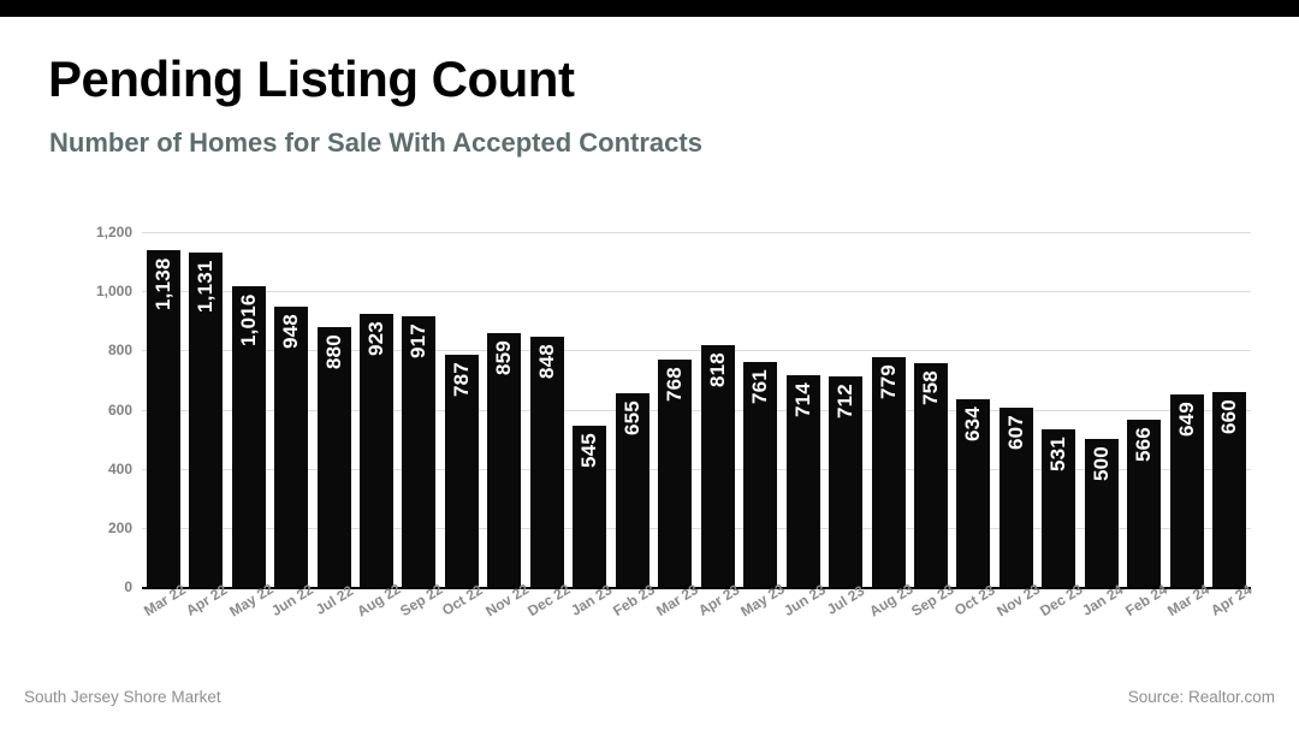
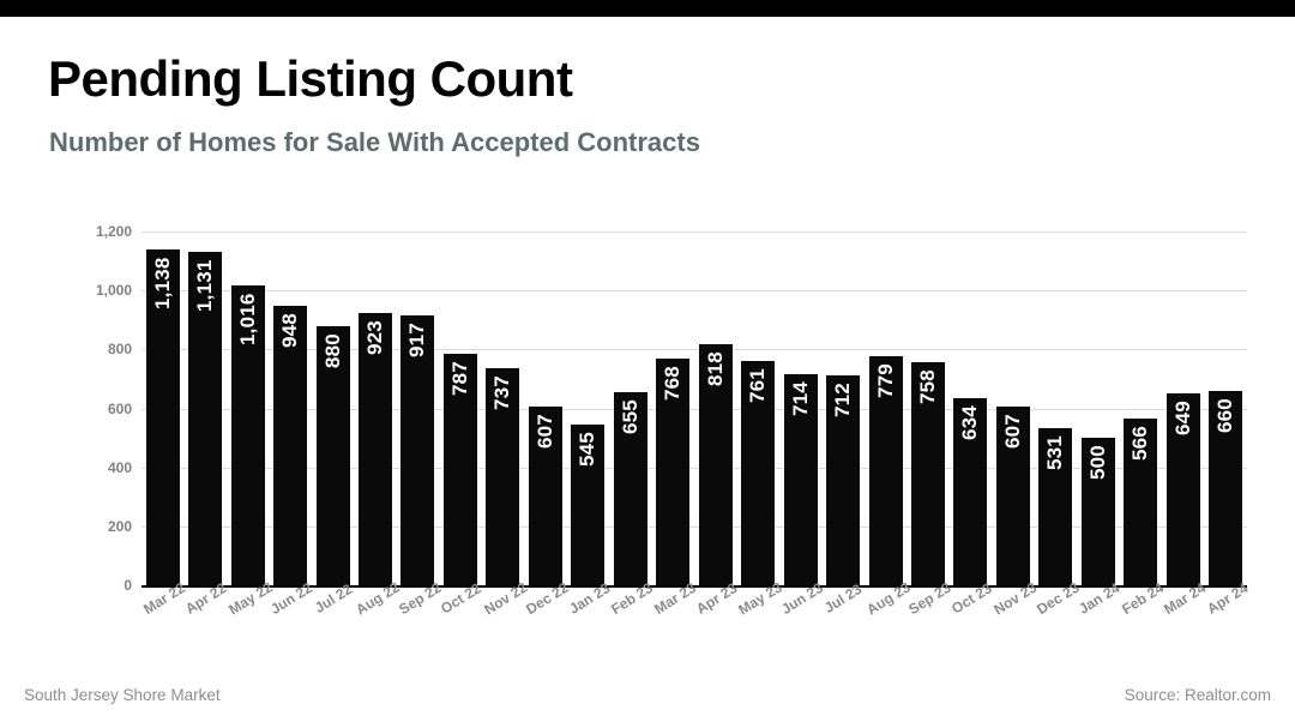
Nov 22: 859 -> 737
Dec 22: 848 -> 607
